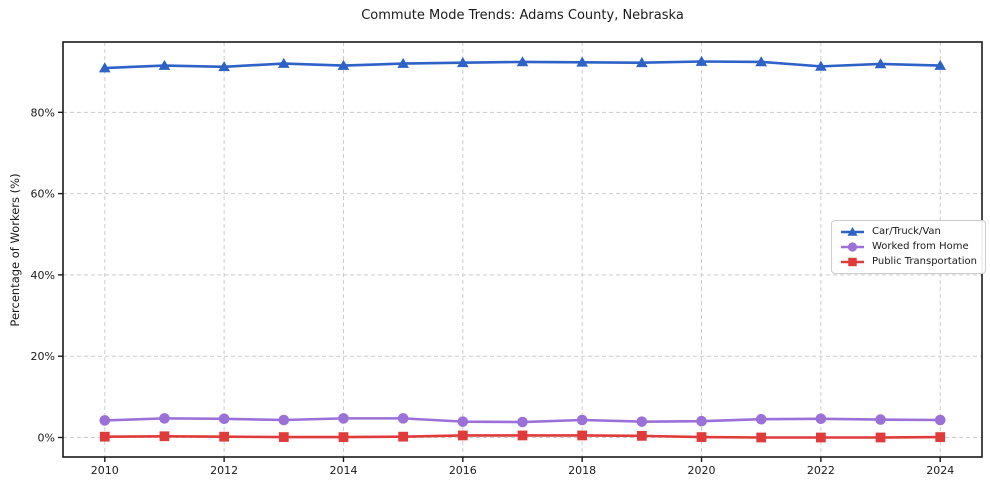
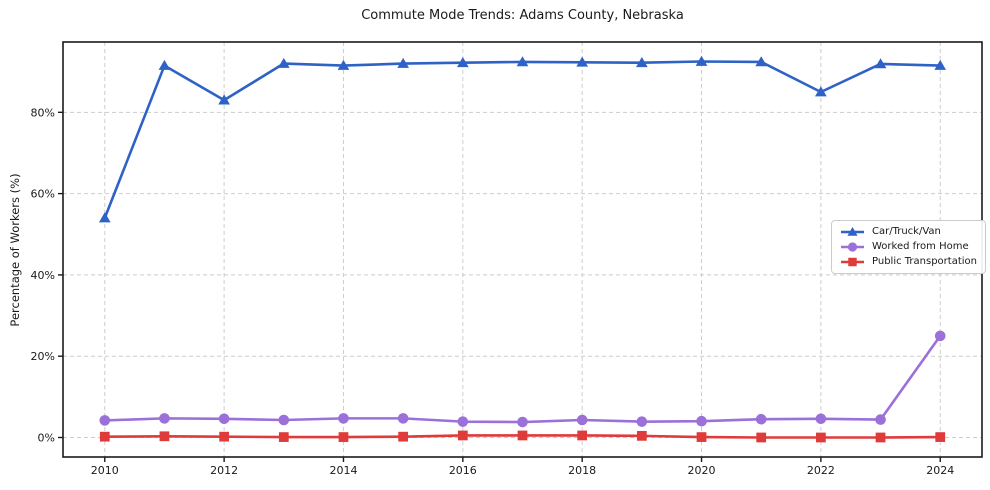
Car/Truck/Van/2010: 91% -> 54%
Car/Truck/Van/2012: 91% -> 83%
Car/Truck/Van/2022: 91% -> 85%
Worked from Home/2024: 4% -> 25%
